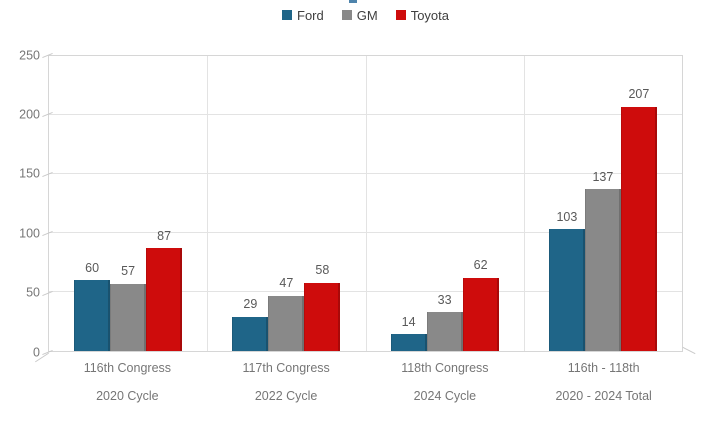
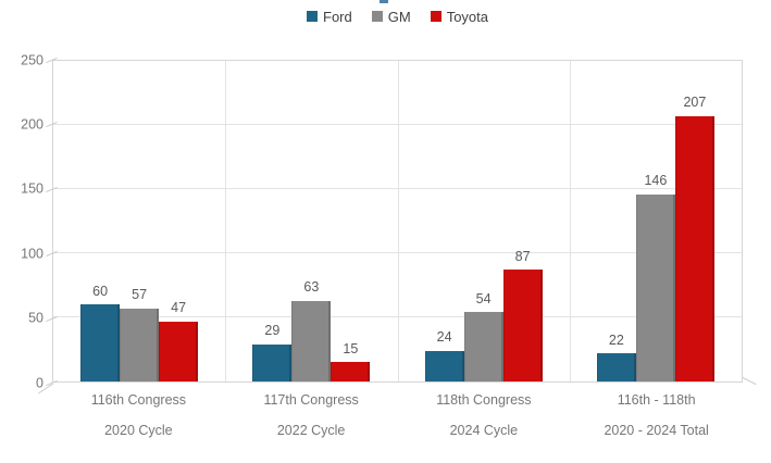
Toyota/116th Congress: 87 -> 47
GM/117th Congress: 47 -> 63
Toyota/117th Congress: 58 -> 15
Ford/118th Congress: 14 -> 24
GM/118th Congress: 33 -> 54
Toyota/118th Congress: 62 -> 87
Ford/116th - 118th: 103 -> 22
GM/116th - 118th: 137 -> 146
